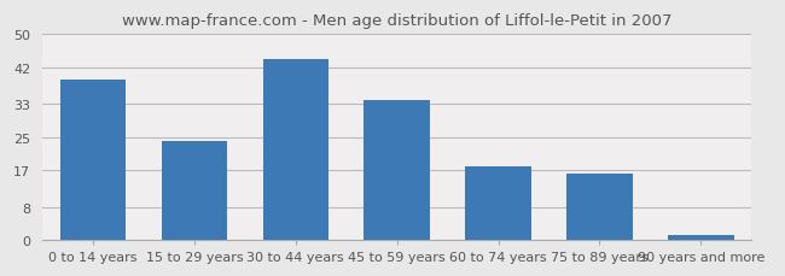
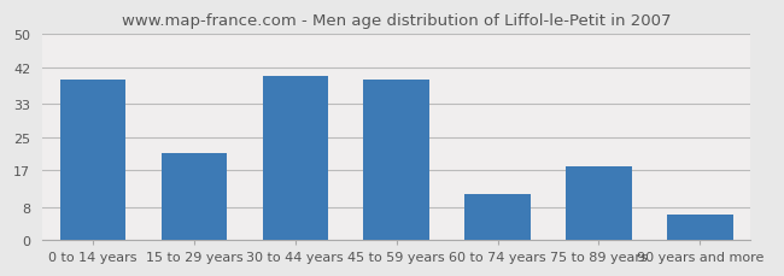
15 to 29 years: 24 -> 21
30 to 44 years: 44 -> 40
45 to 59 years: 34 -> 39
60 to 74 years: 18 -> 11
75 to 89 years: 16 -> 18
90 years and more: 1 -> 6
